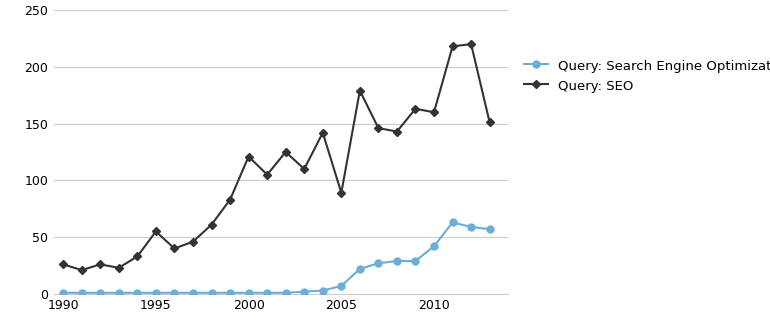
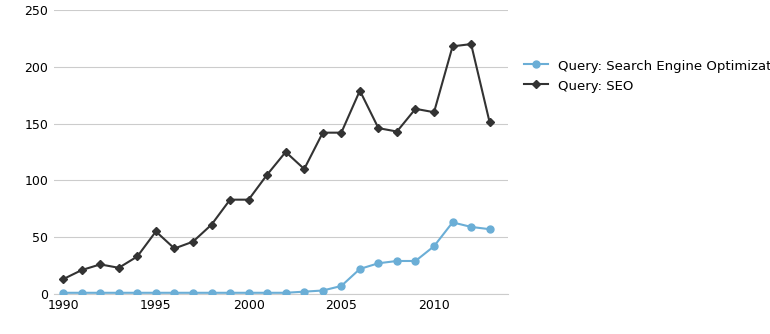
Query: SEO/1990: 26 -> 13
Query: SEO/2000: 121 -> 83
Query: SEO/2005: 89 -> 142
